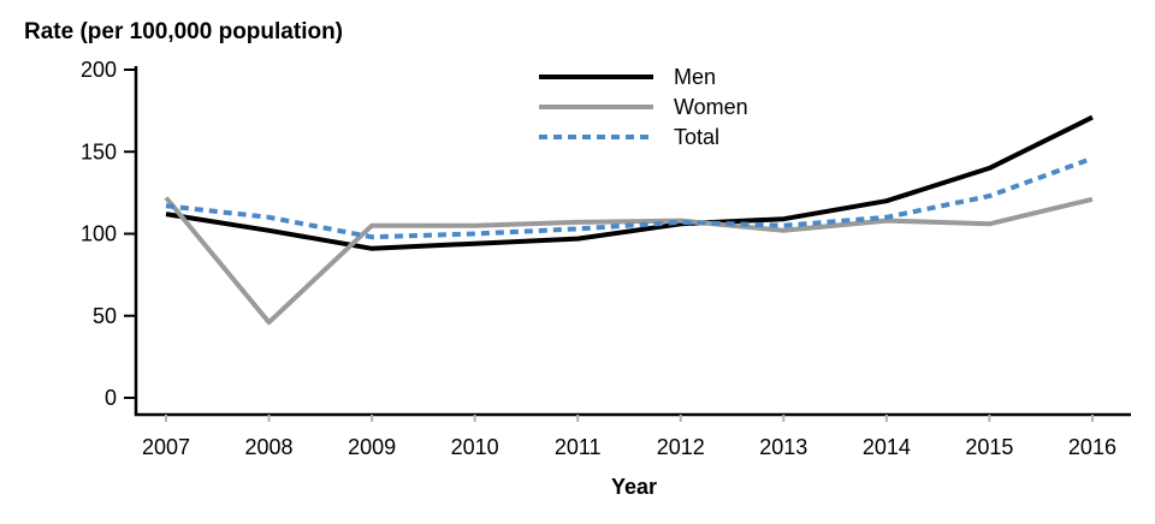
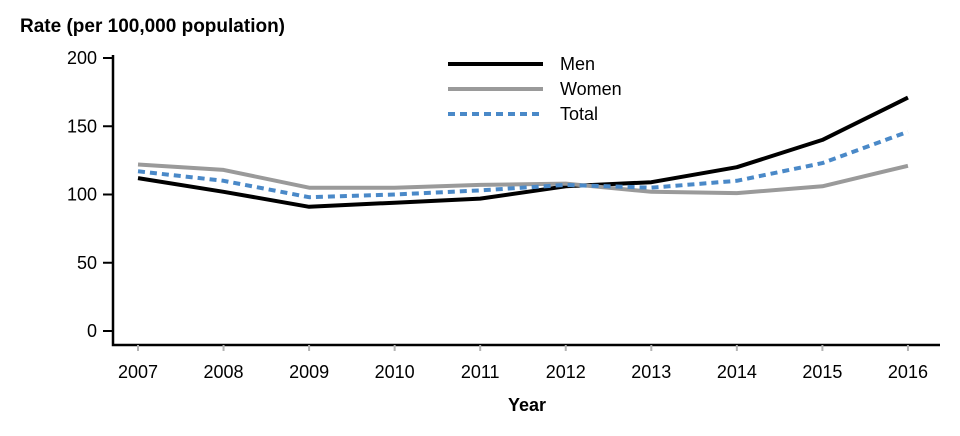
Women/2008: 46 -> 118
Women/2014: 108 -> 101
